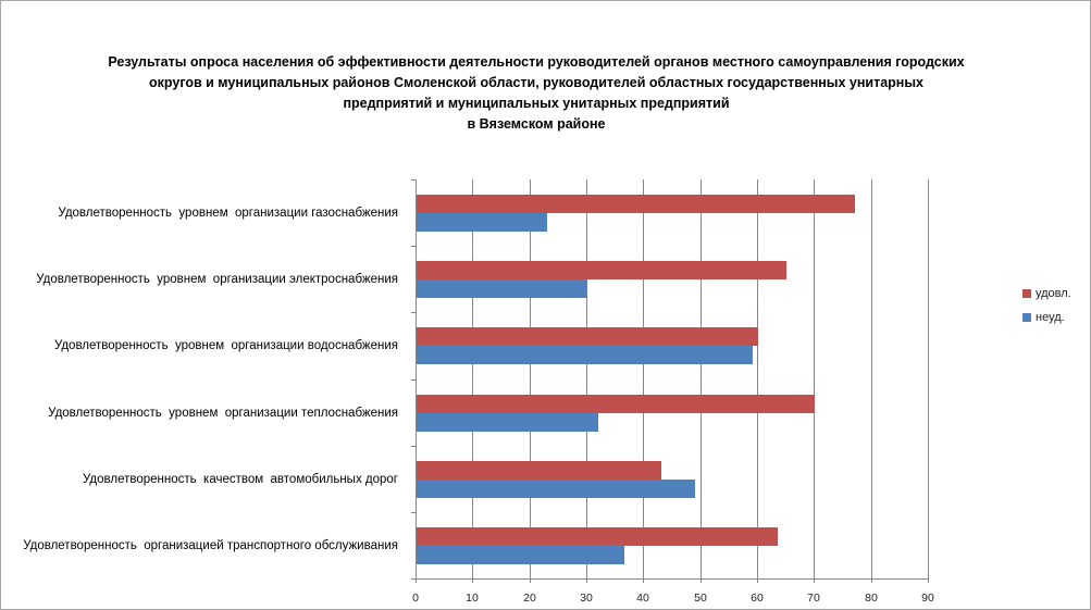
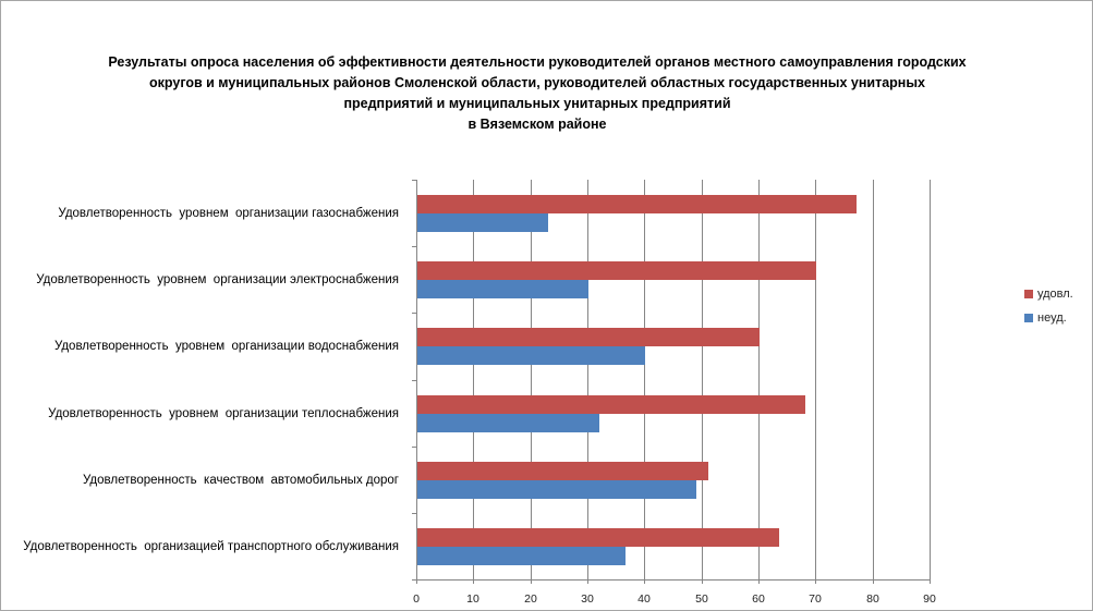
удовл./Удовлетворенность уровнем организации электроснабжения: 65 -> 70
неуд./Удовлетворенность уровнем организации водоснабжения: 59 -> 40
удовл./Удовлетворенность уровнем организации теплоснабжения: 70 -> 68
удовл./Удовлетворенность качеством автомобильных дорог: 43 -> 51
